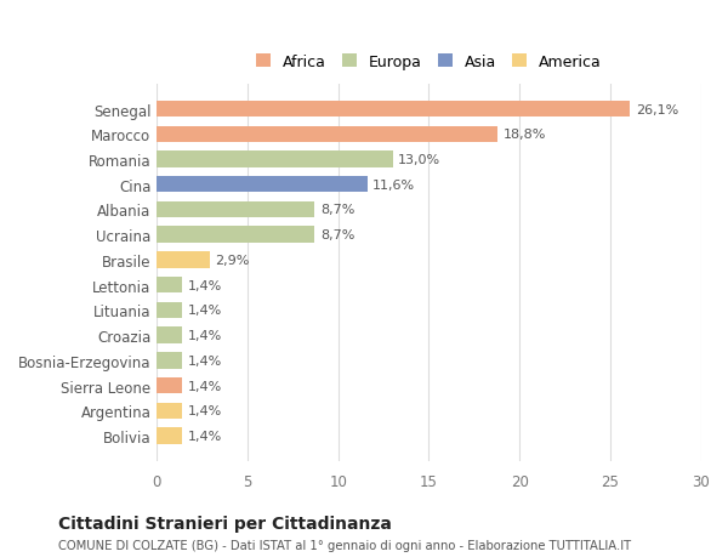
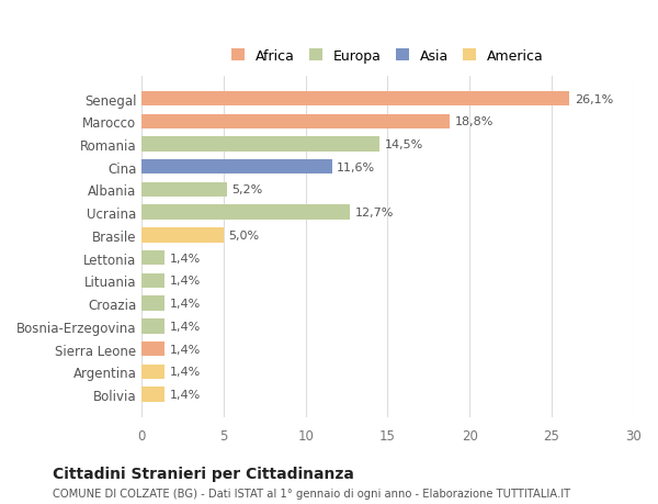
Romania: 13,0% -> 14,5%
Albania: 8,7% -> 5,2%
Ucraina: 8,7% -> 12,7%
Brasile: 2,9% -> 5,0%
